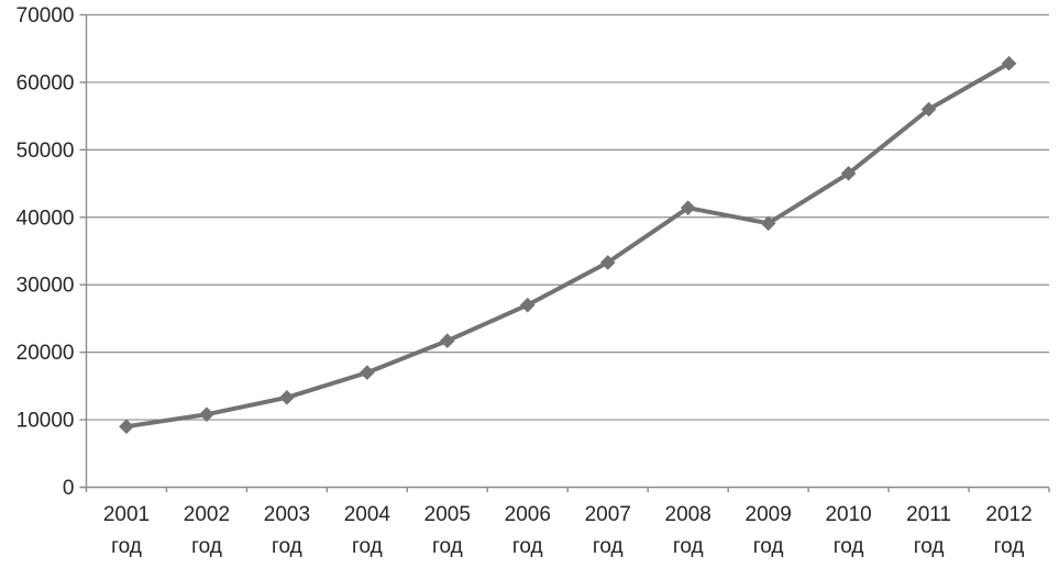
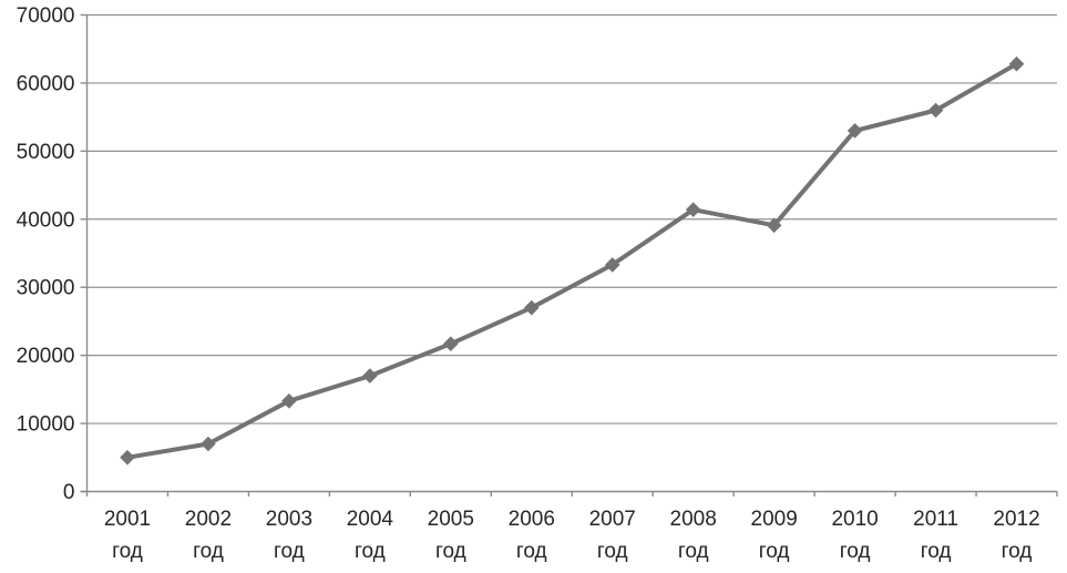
2001 год: 9000 -> 5000
2002 год: 11000 -> 7000
2010 год: 46000 -> 53000
